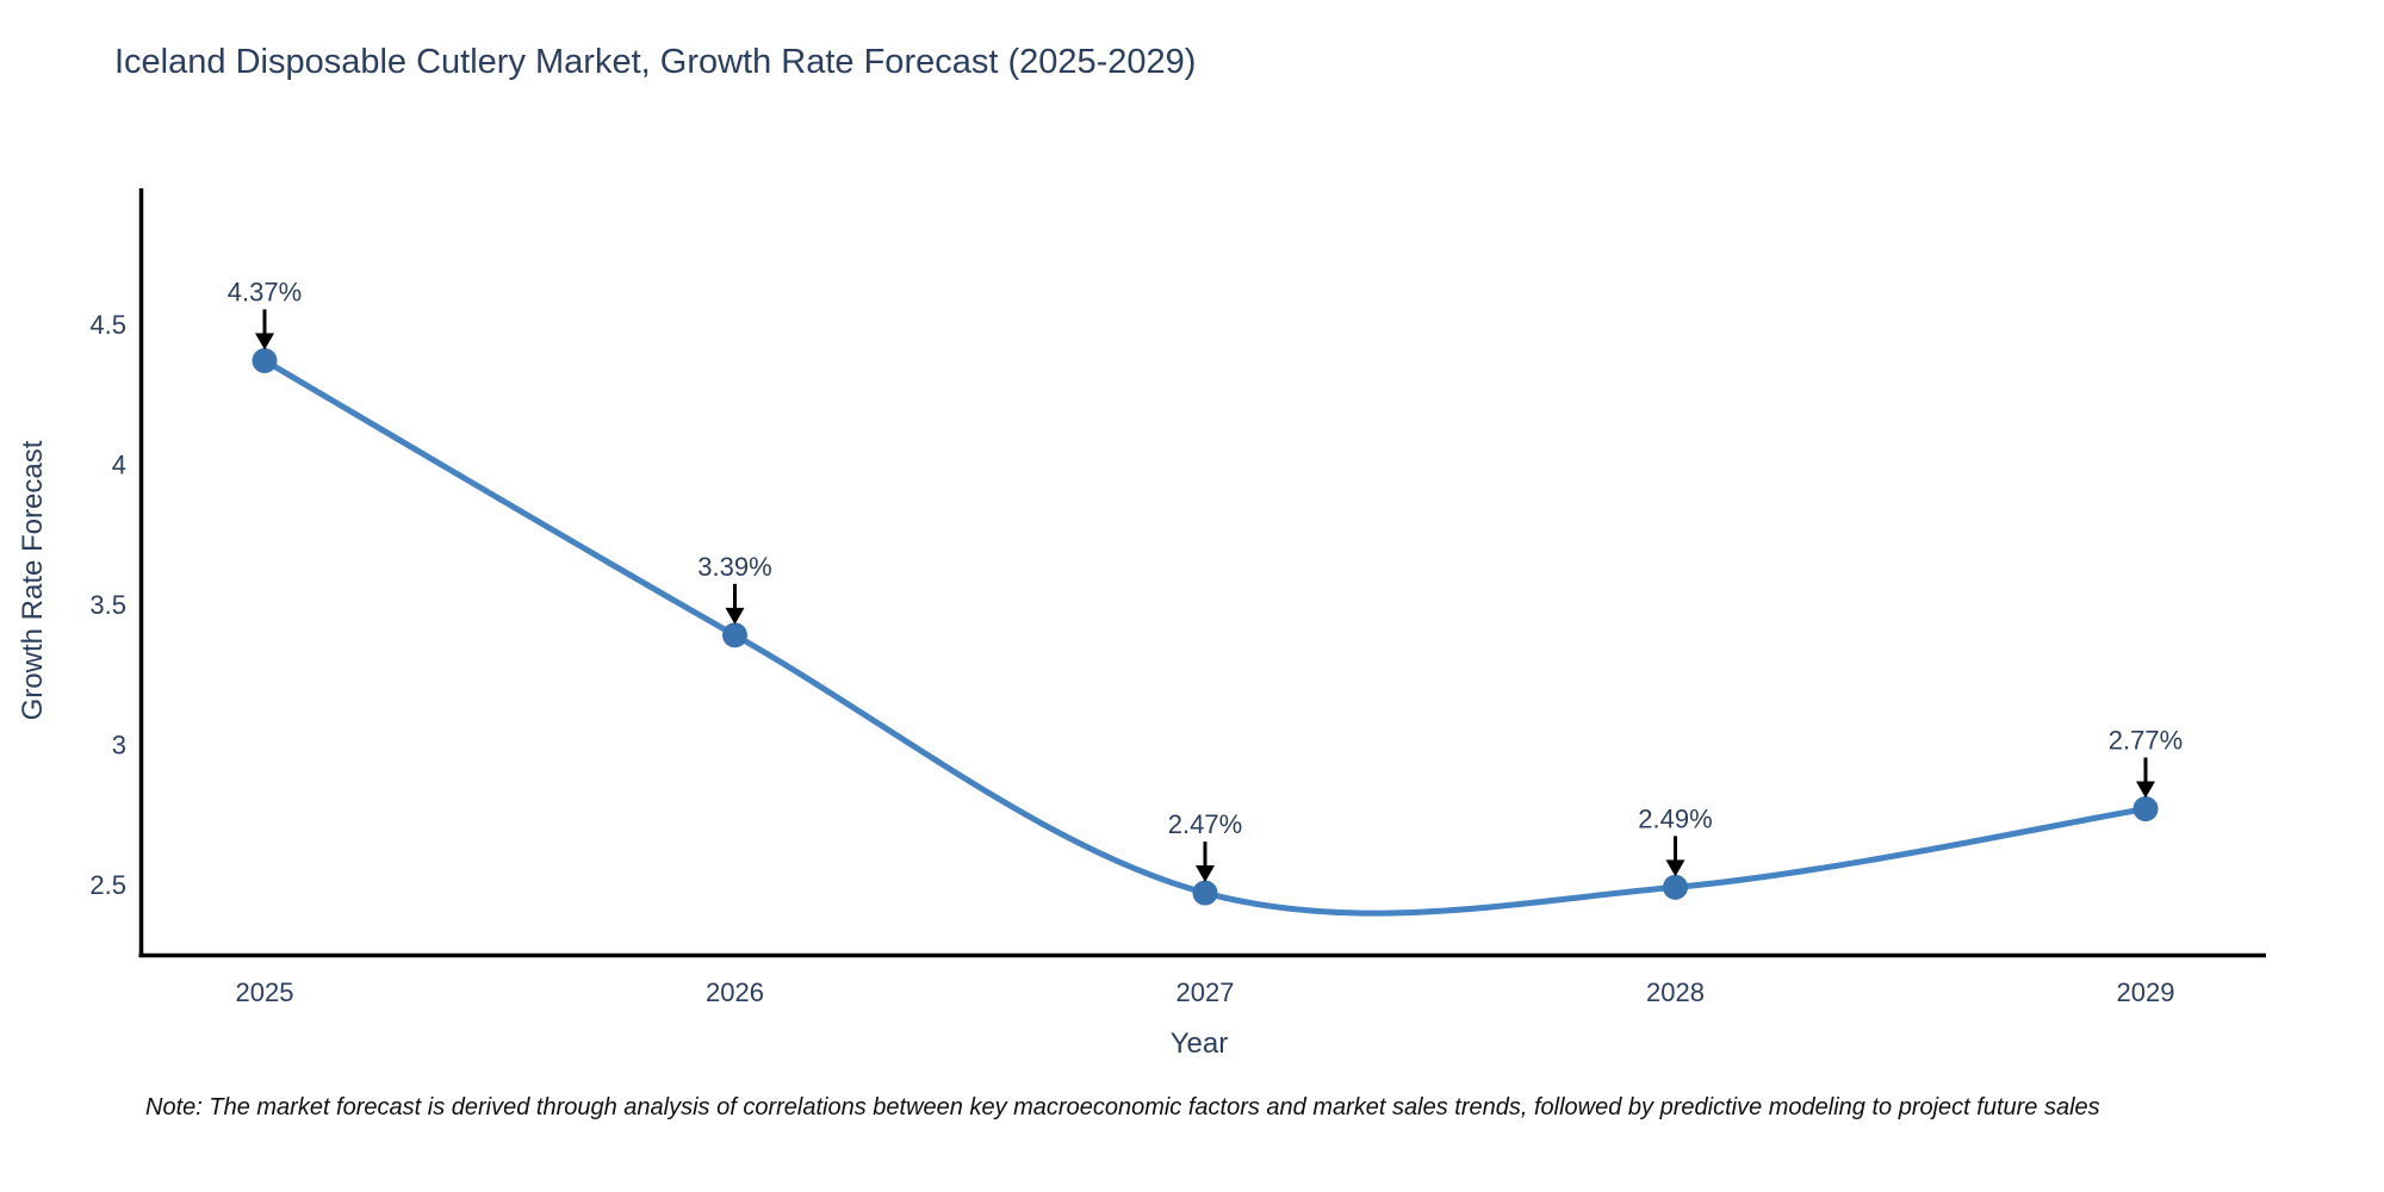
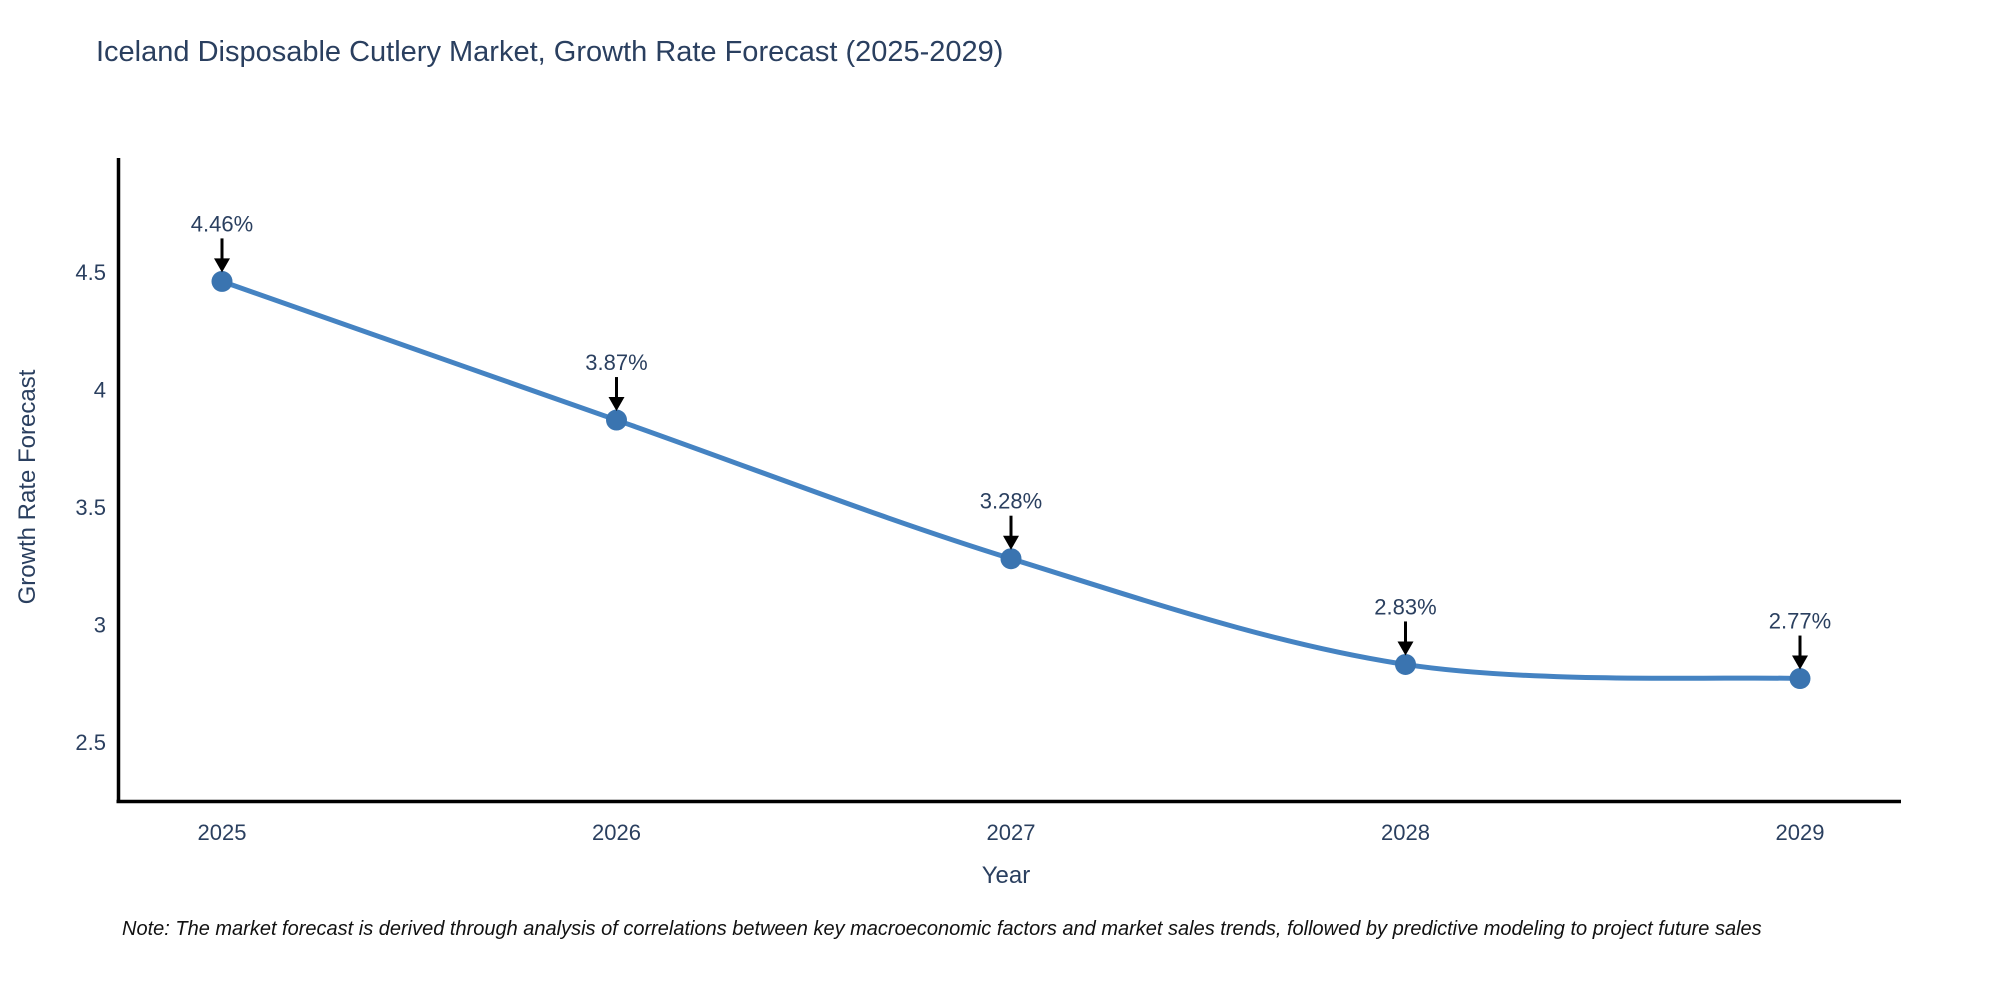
2025: 4.37% -> 4.46%
2026: 3.39% -> 3.87%
2027: 2.47% -> 3.28%
2028: 2.49% -> 2.83%
